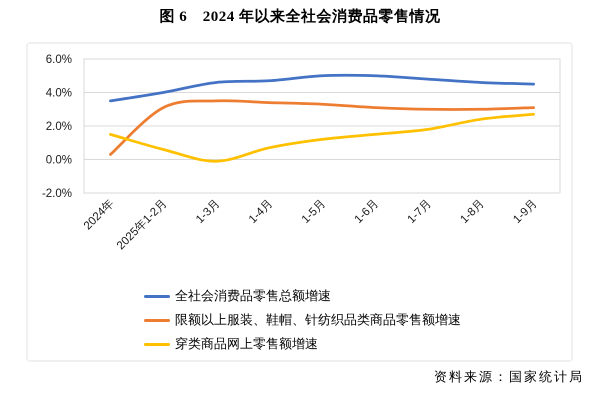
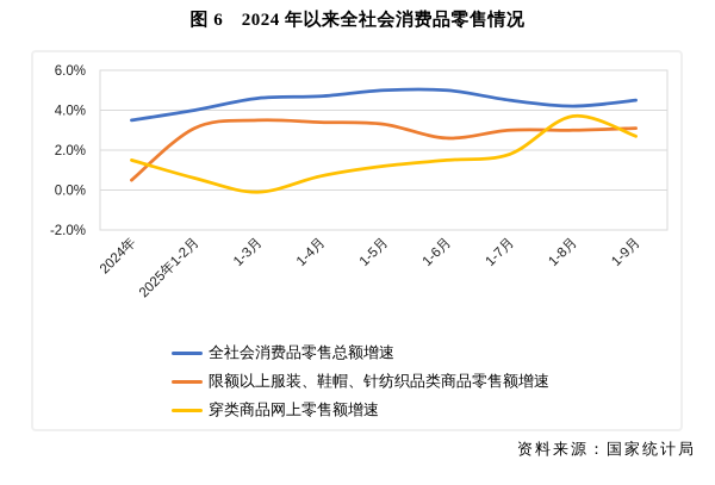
限额以上服装、鞋帽、针纺织品类商品零售额增速/2024年: 0.3% -> 0.5%
限额以上服装、鞋帽、针纺织品类商品零售额增速/1-6月: 3.1% -> 2.6%
全社会消费品零售总额增速/1-7月: 4.8% -> 4.5%
全社会消费品零售总额增速/1-8月: 4.6% -> 4.2%
穿类商品网上零售额增速/1-8月: 2.4% -> 3.7%
